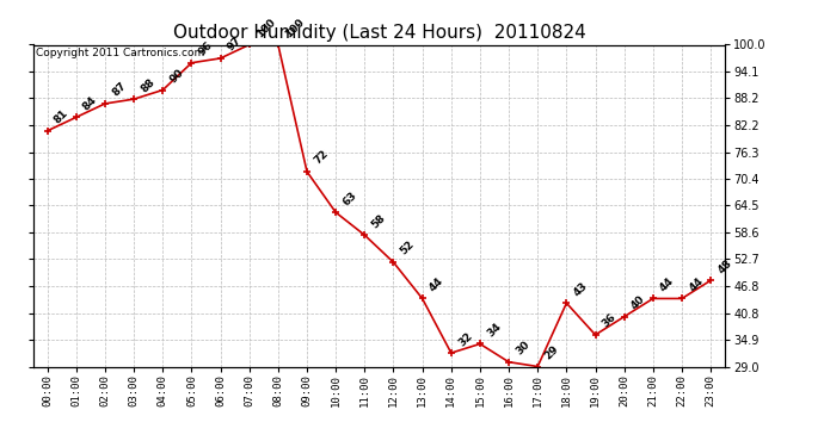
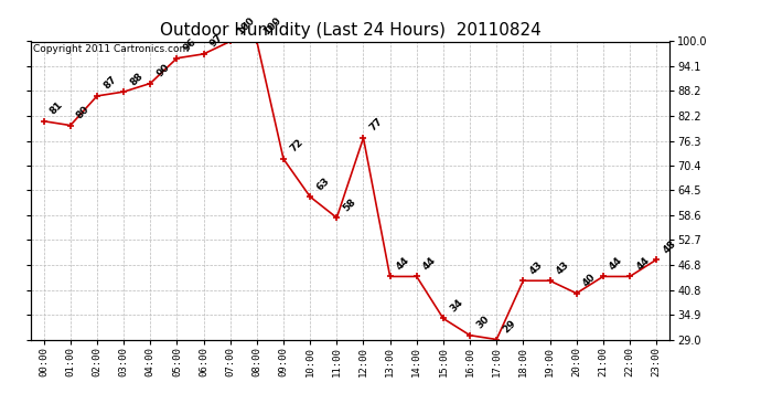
01:00: 84 -> 80
12:00: 52 -> 77
14:00: 32 -> 44
19:00: 36 -> 43
